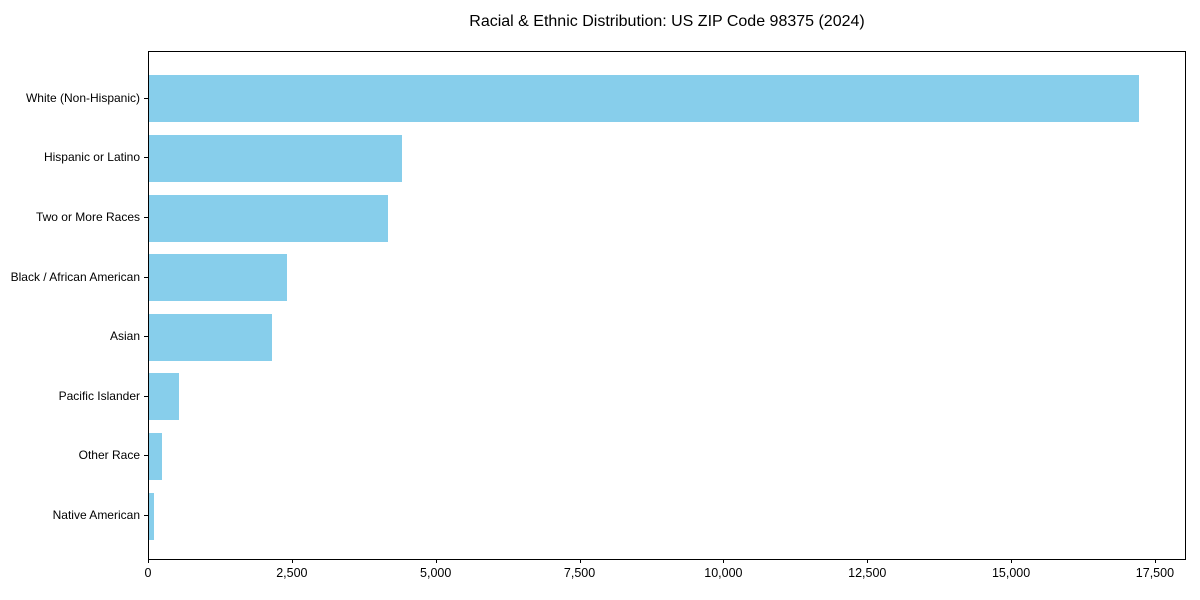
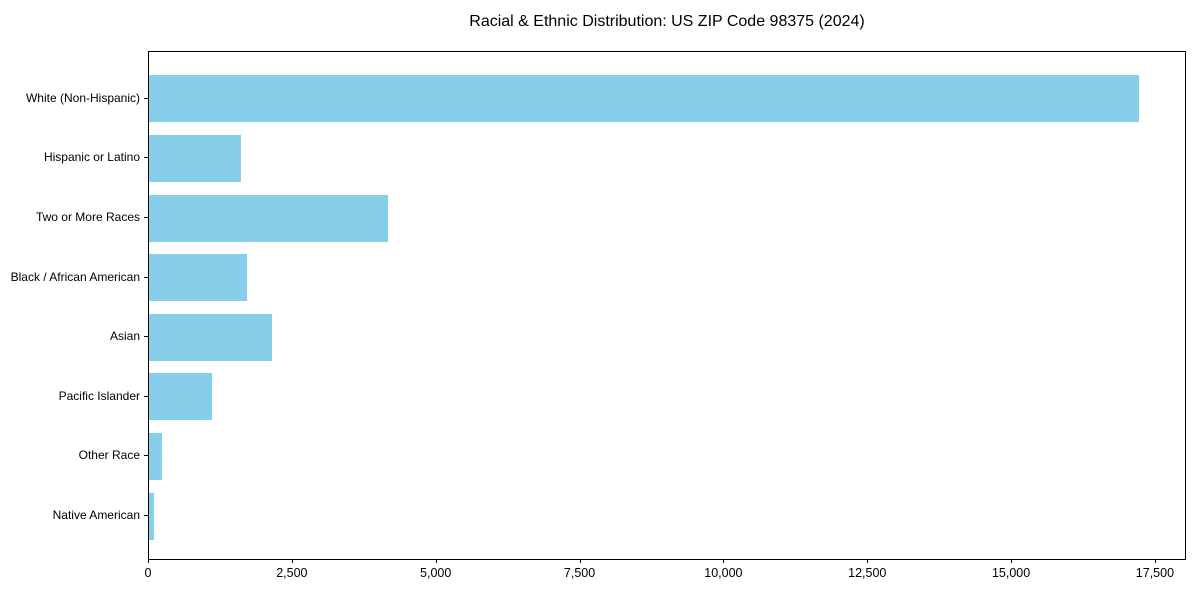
Hispanic or Latino: 4400 -> 1600
Black / African American: 2400 -> 1700
Pacific Islander: 500 -> 1100
